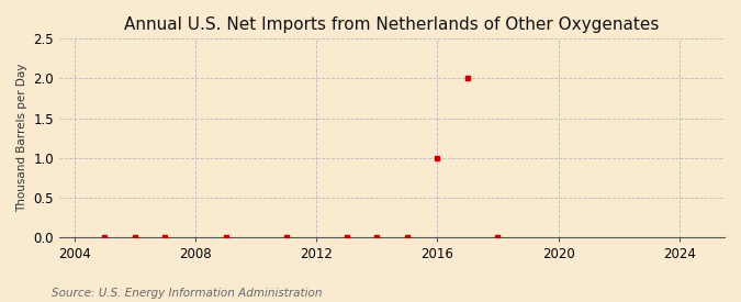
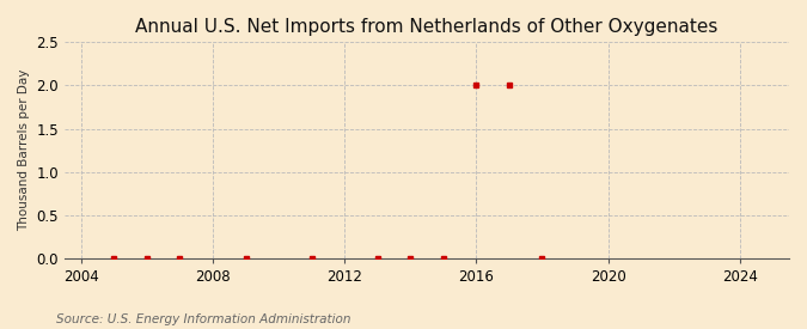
2016: 1 -> 2
